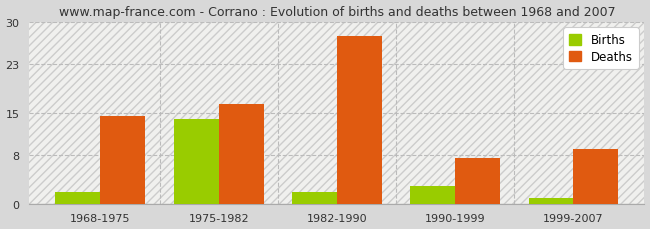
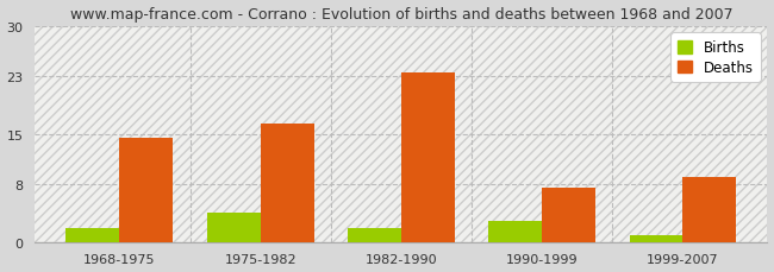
Births/1975-1982: 14 -> 4
Deaths/1982-1990: 27.6 -> 23.5
